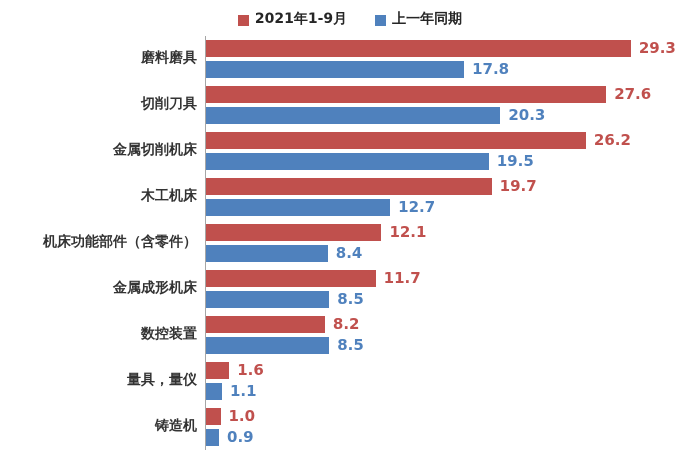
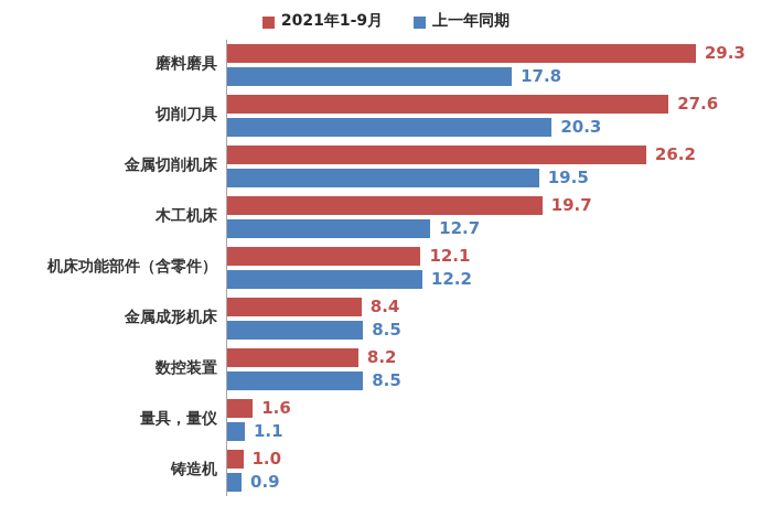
上一年同期/机床功能部件（含零件）: 8.4 -> 12.2
2021年1-9月/金属成形机床: 11.7 -> 8.4
